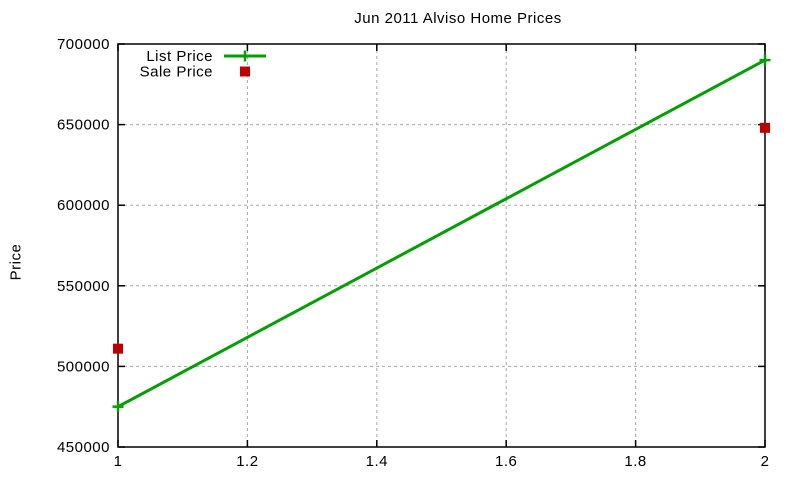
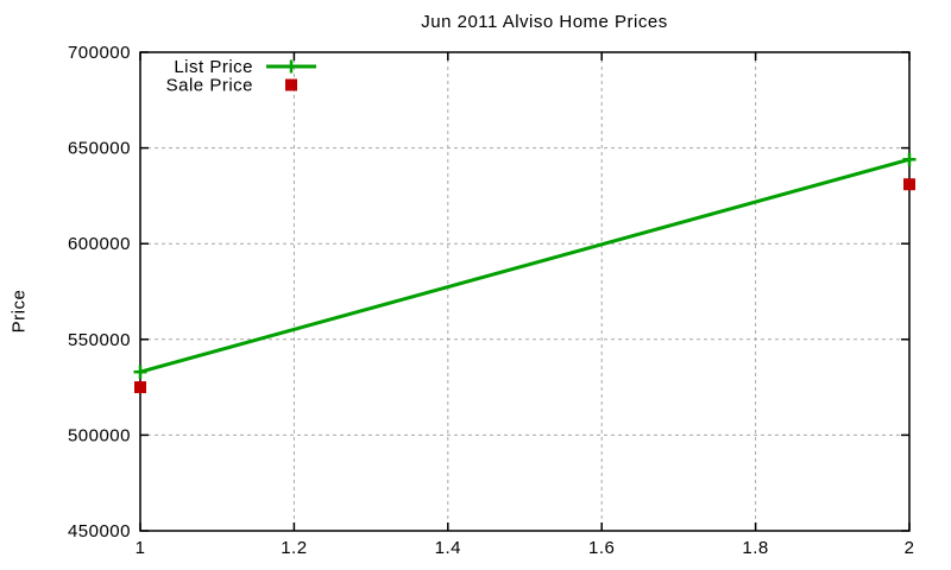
List Price/1: 475000 -> 533000
Sale Price/1: 511000 -> 525000
List Price/2: 690000 -> 644000
Sale Price/2: 648000 -> 631000
